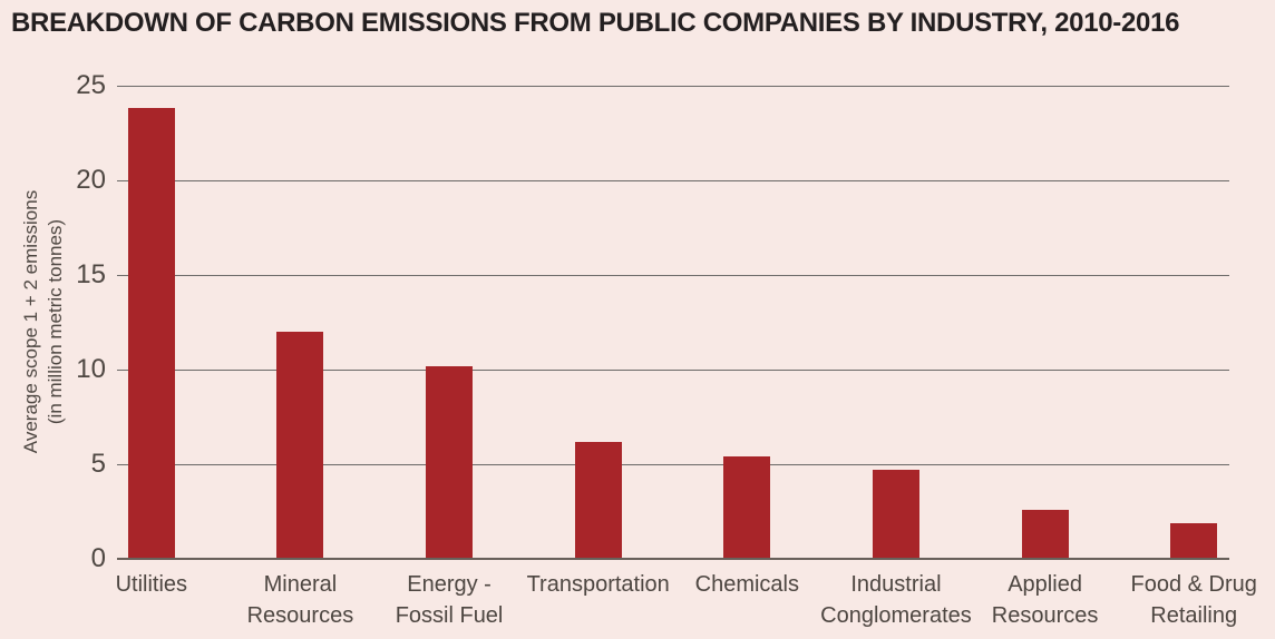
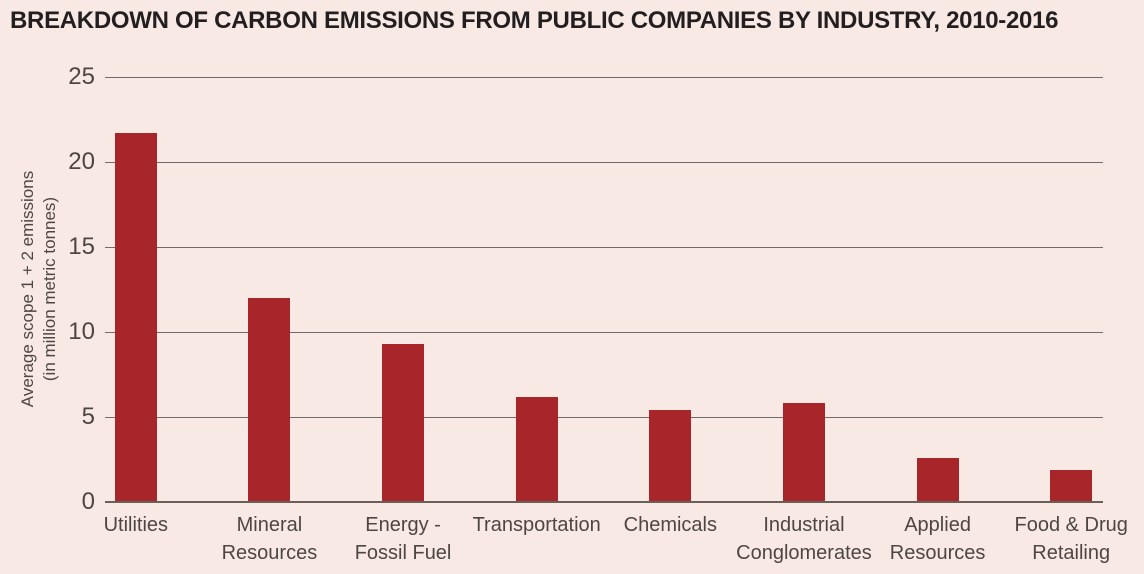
Utilities: 23.8 -> 21.7
Energy - Fossil Fuel: 10.2 -> 9.3
Industrial Conglomerates: 4.7 -> 5.8
